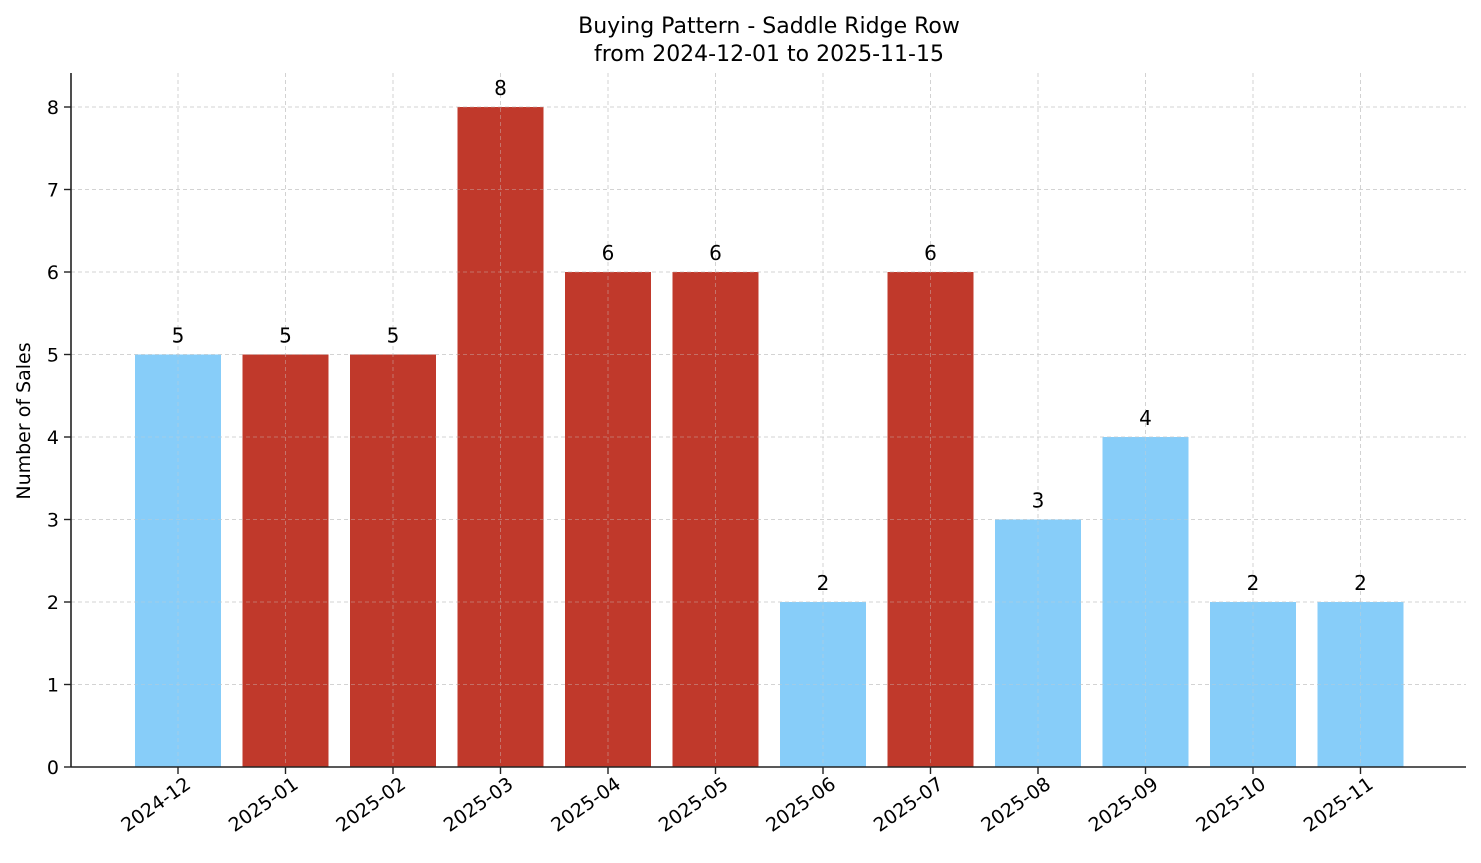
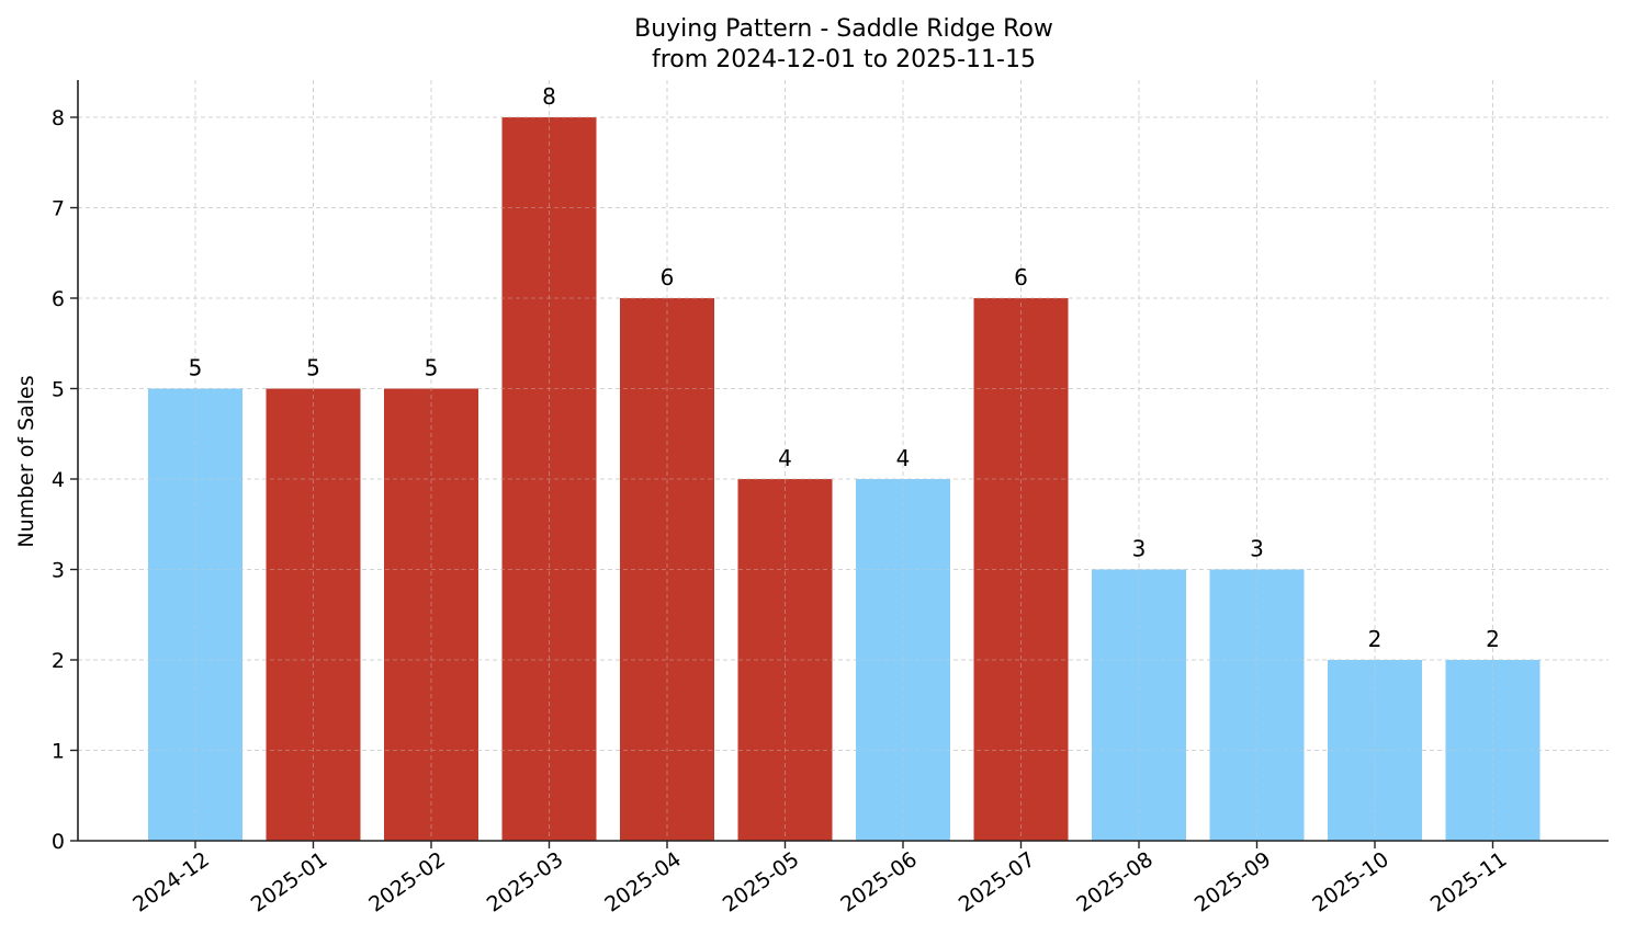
2025-05: 6 -> 4
2025-06: 2 -> 4
2025-09: 4 -> 3
